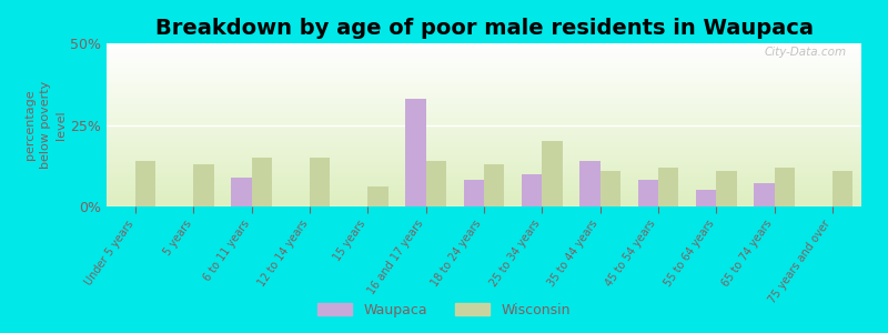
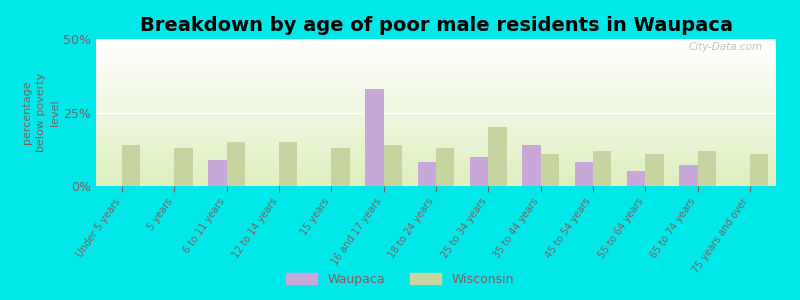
Wisconsin/15 years: 6% -> 13%
